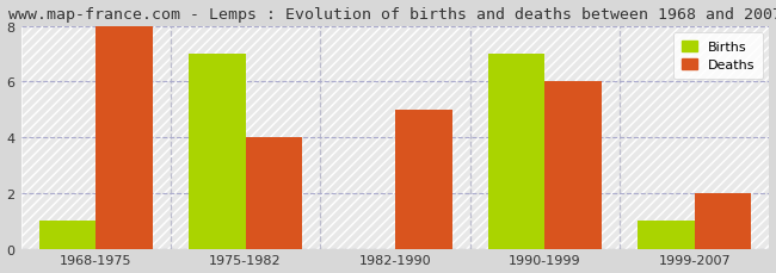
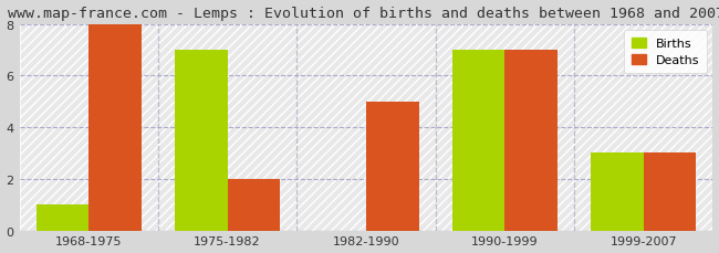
Deaths/1975-1982: 4 -> 2
Deaths/1990-1999: 6 -> 7
Births/1999-2007: 1 -> 3
Deaths/1999-2007: 2 -> 3
